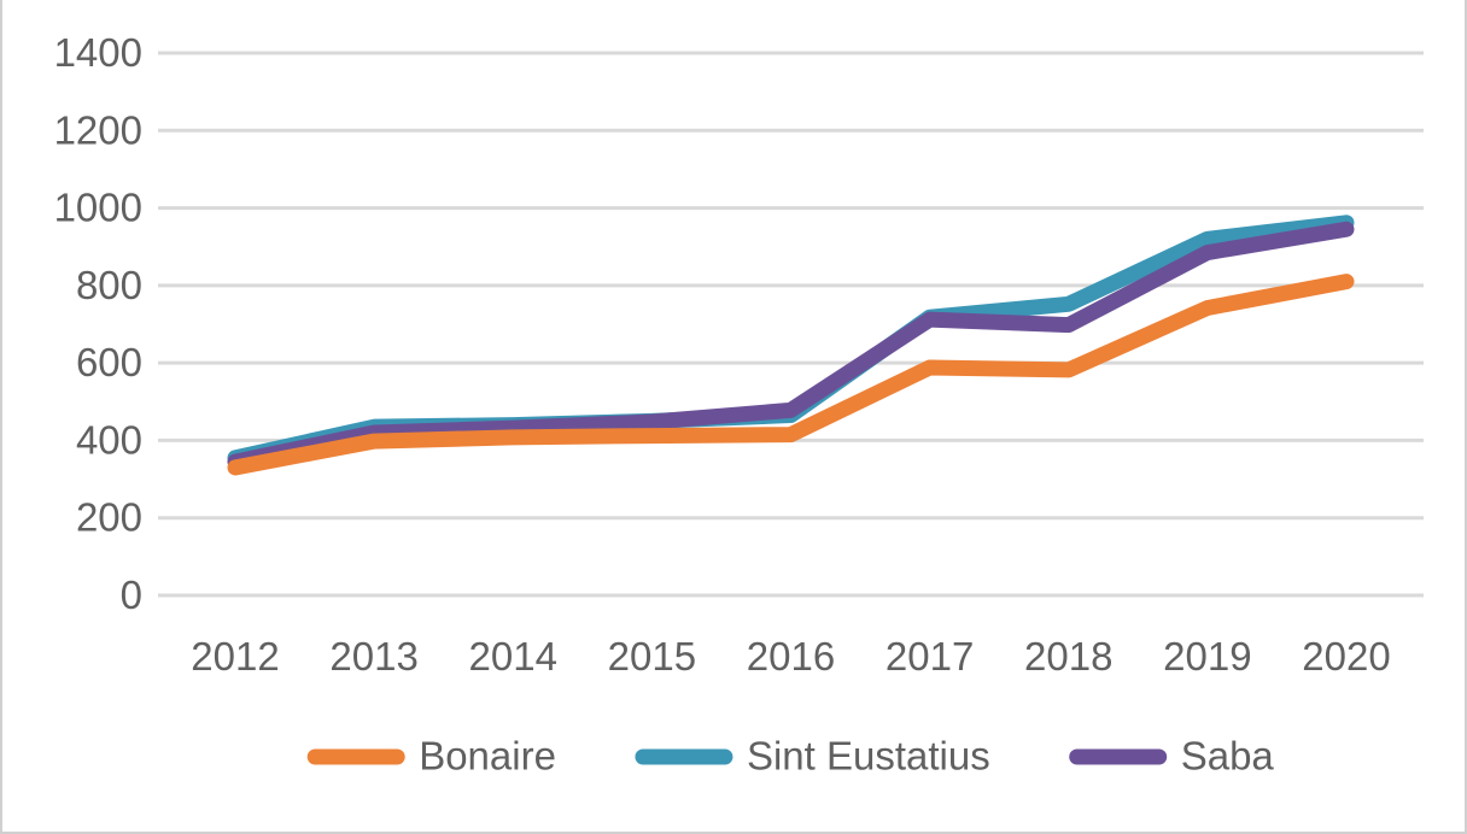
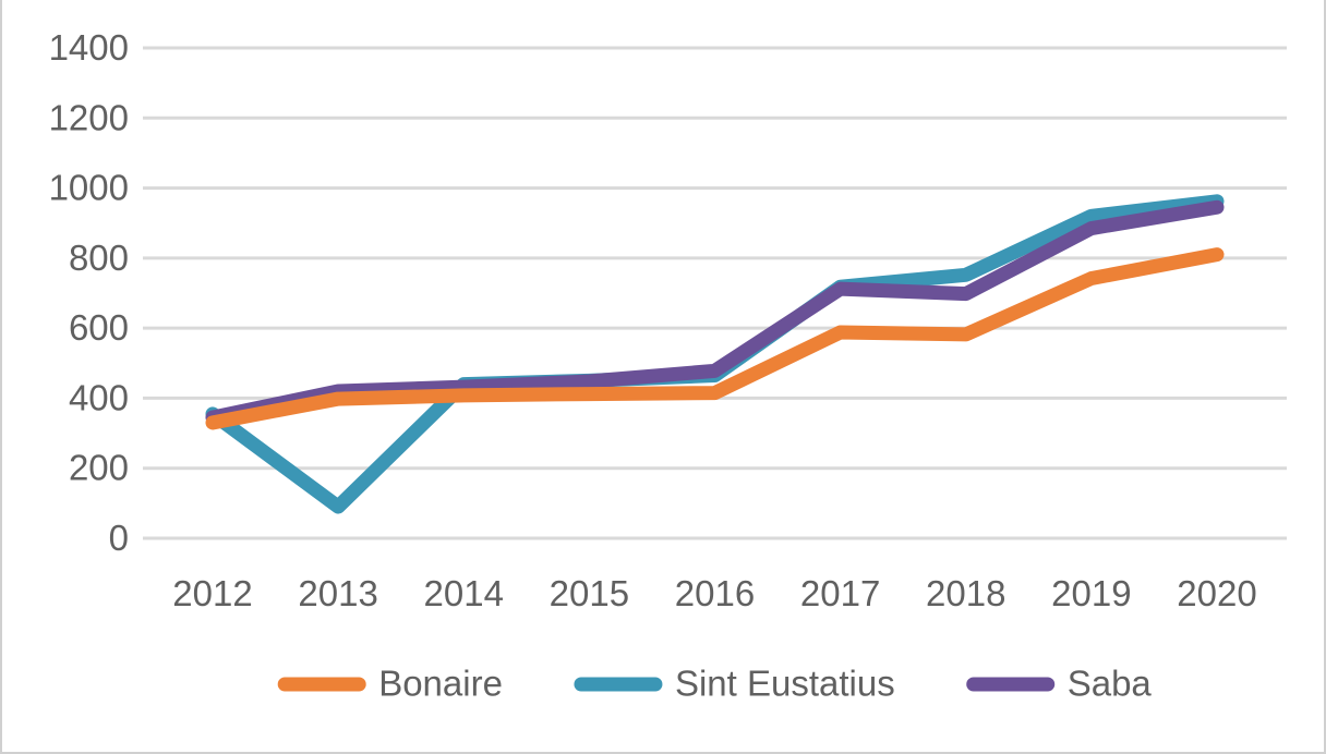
Sint Eustatius/2013: 440 -> 90
